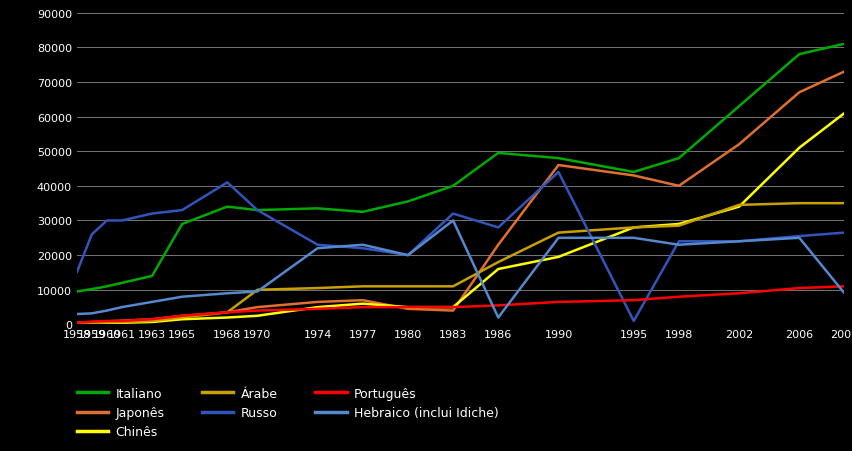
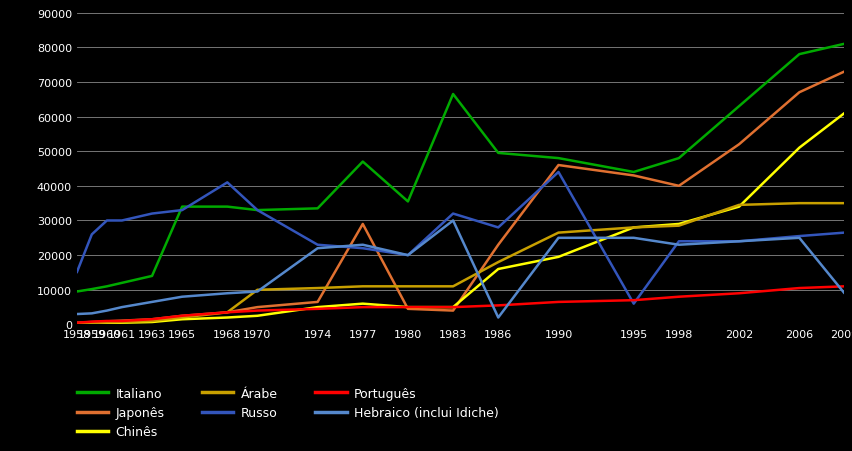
Italiano/1965: 29000 -> 34000
Italiano/1977: 32500 -> 47000
Japonês/1977: 7000 -> 29000
Italiano/1983: 40000 -> 66500
Russo/1995: 1000 -> 6000
